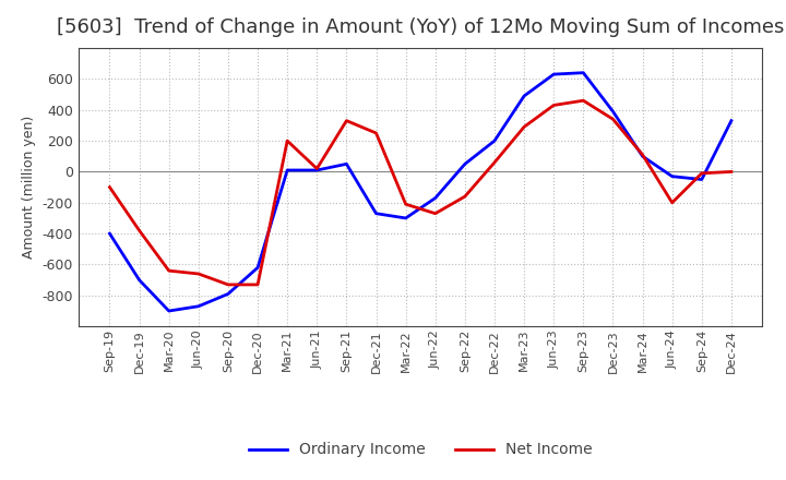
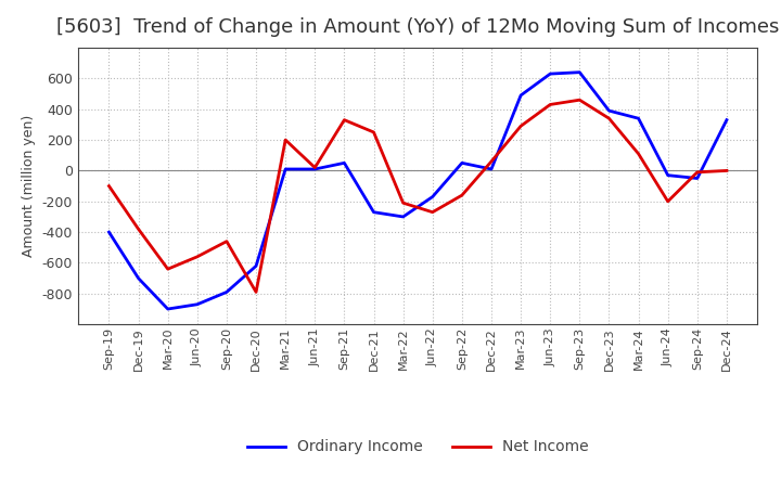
Net Income/Jun-20: -660 -> -560
Net Income/Sep-20: -730 -> -460
Net Income/Dec-20: -730 -> -790
Ordinary Income/Dec-22: 200 -> 10
Ordinary Income/Mar-24: 100 -> 340
